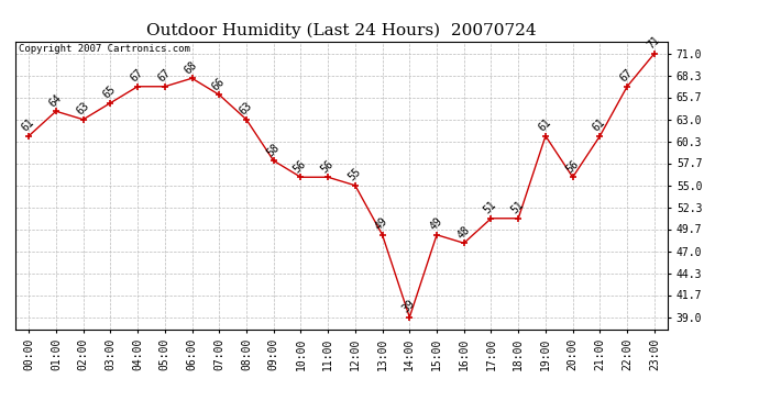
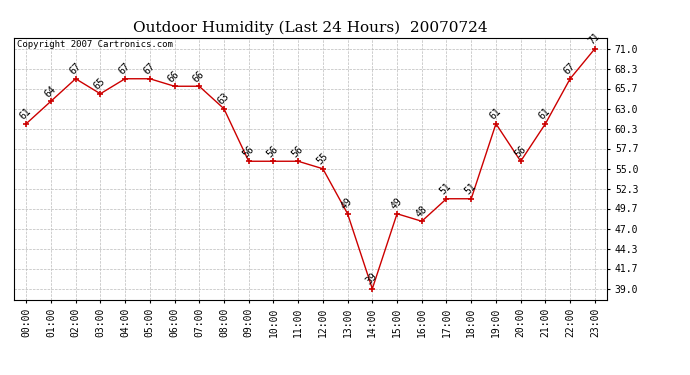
02:00: 63 -> 67
06:00: 68 -> 66
09:00: 58 -> 56
